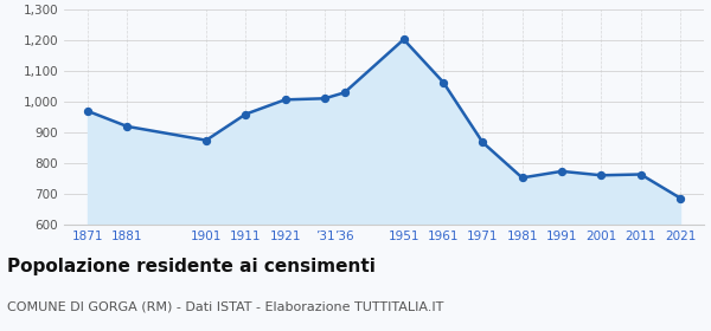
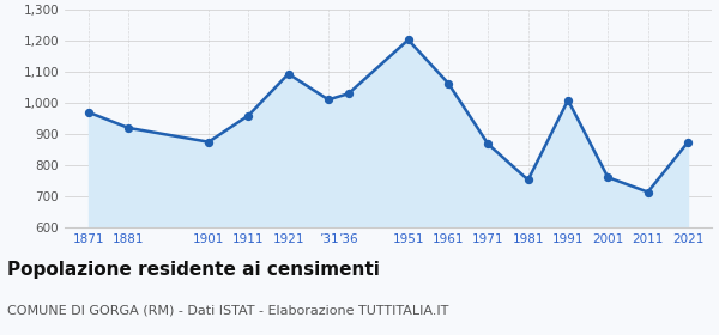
1921: 1,008 -> 1,095
1991: 775 -> 1,010
2011: 765 -> 715
2021: 688 -> 875
